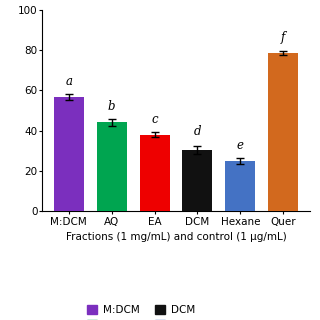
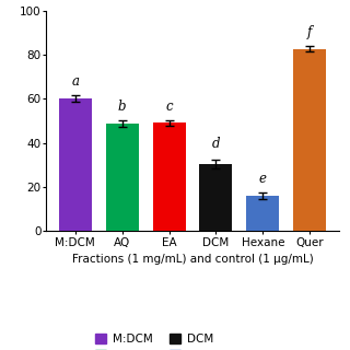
M:DCM: 56.5 -> 60.0
AQ: 44.0 -> 48.5
EA: 38.0 -> 49.0
Hexane: 25.0 -> 16.0
Quer: 78.5 -> 82.5
